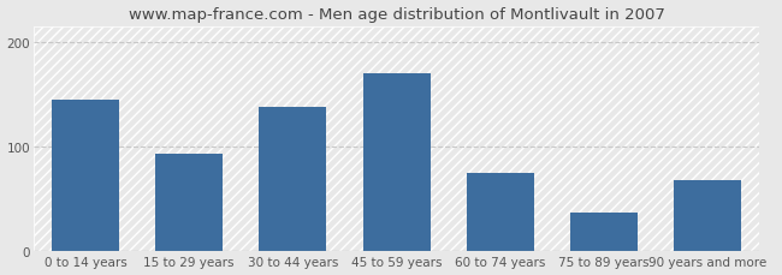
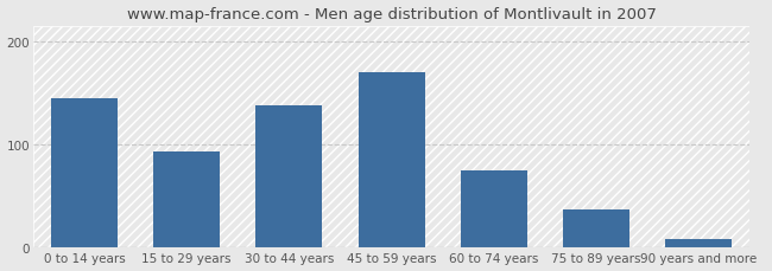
90 years and more: 68 -> 8
